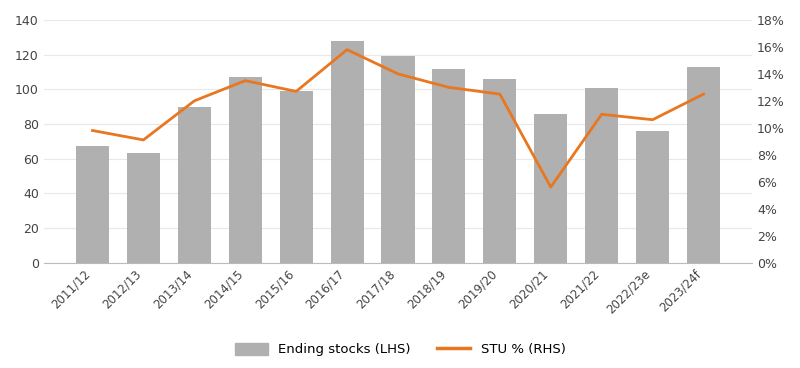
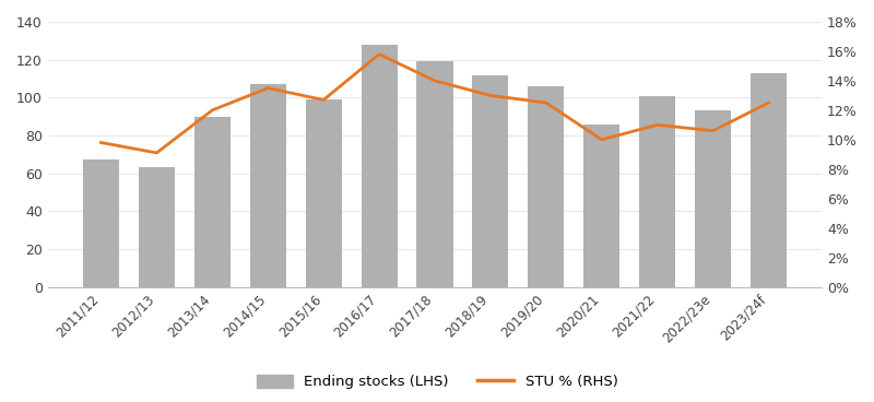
STU % (RHS)/2020/21: 5.6% -> 10.0%
Ending stocks (LHS)/2022/23e: 76 -> 93
